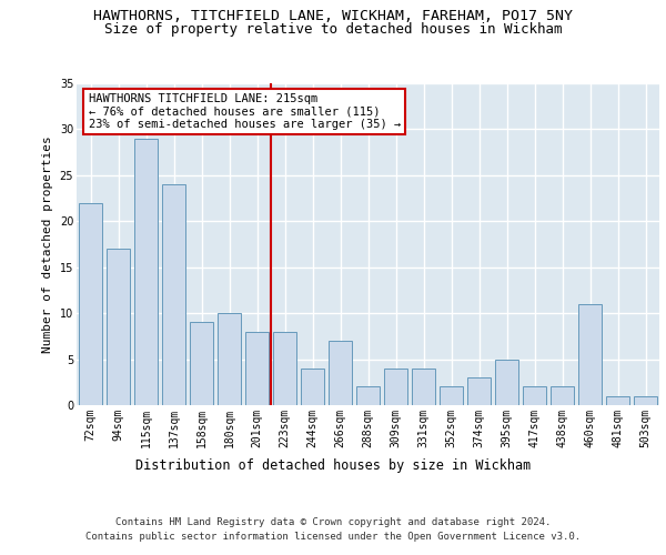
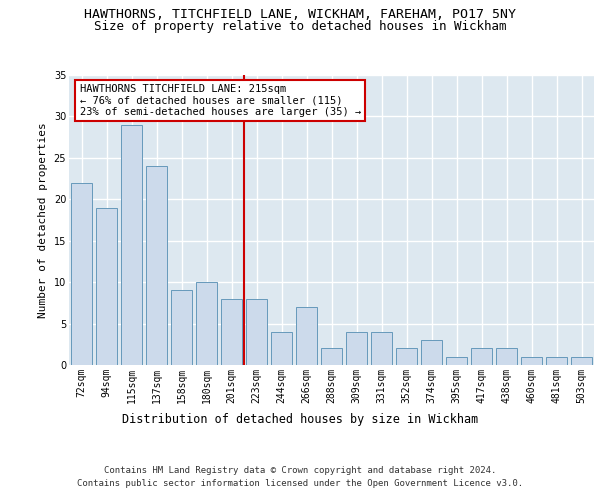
94sqm: 17 -> 19
395sqm: 5 -> 1
460sqm: 11 -> 1
